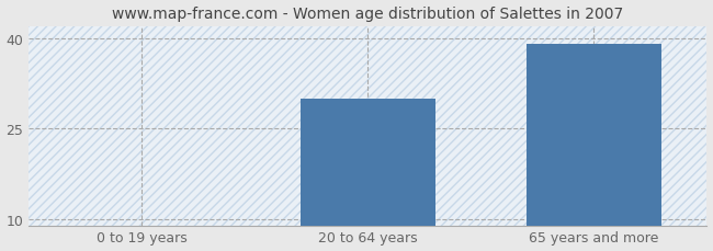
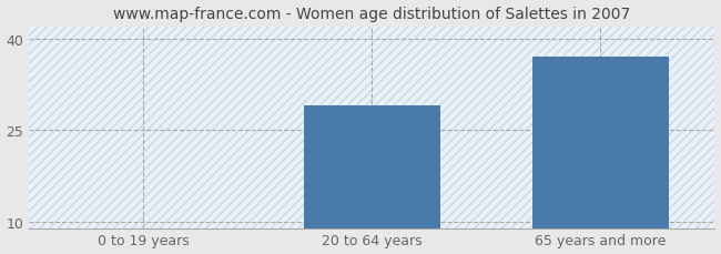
20 to 64 years: 30 -> 29
65 years and more: 39 -> 37
